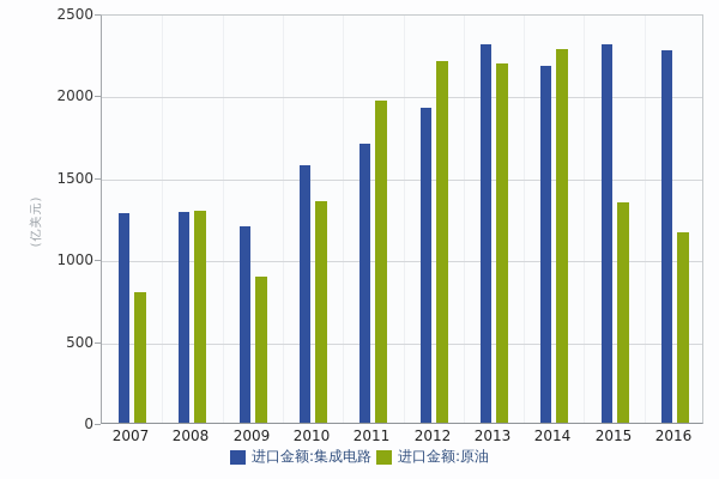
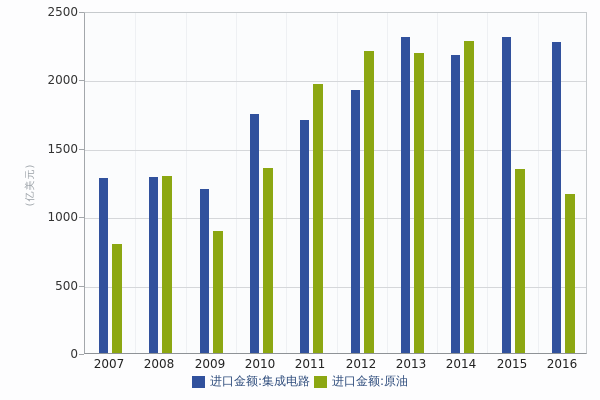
进口金额:集成电路/2010: 1570 -> 1750
